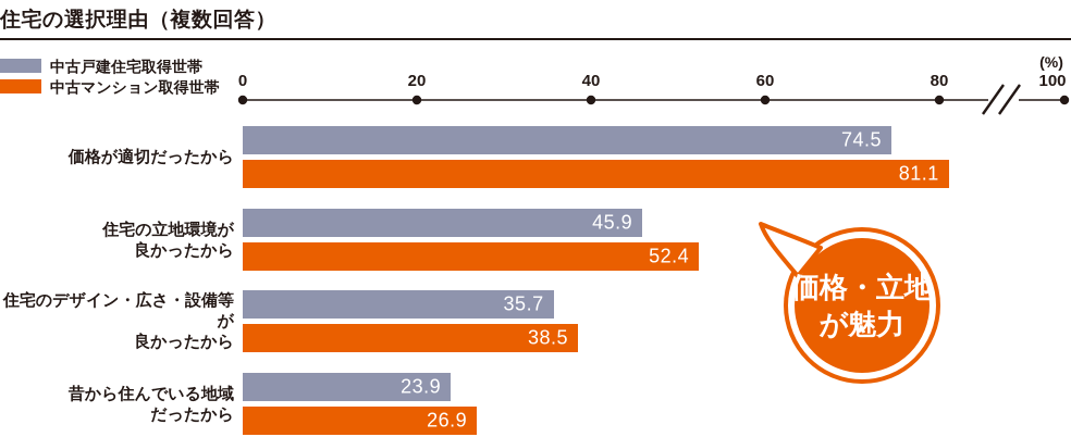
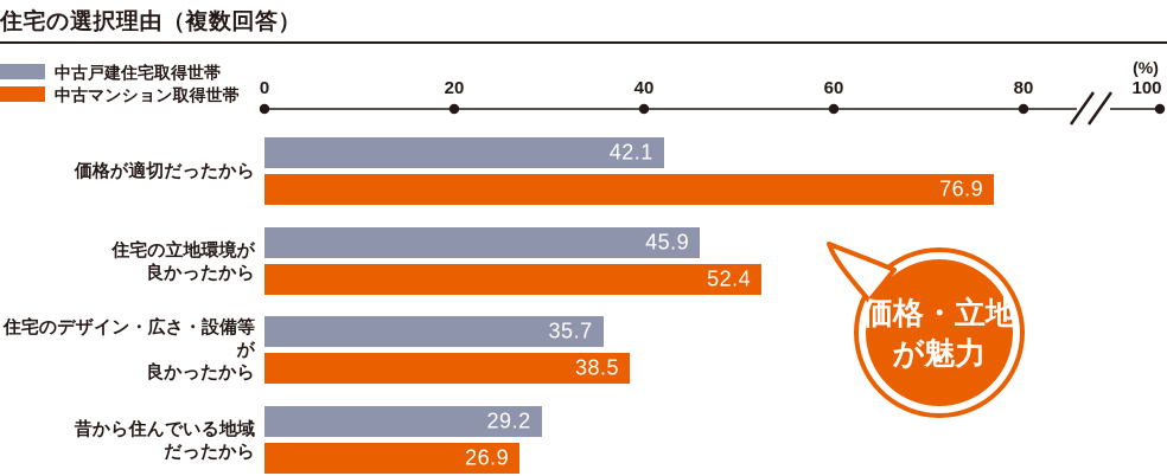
中古戸建住宅取得世帯/価格が適切だったから: 74.5 -> 42.1
中古マンション取得世帯/価格が適切だったから: 81.1 -> 76.9
中古戸建住宅取得世帯/昔から住んでいる地域 だったから: 23.9 -> 29.2
